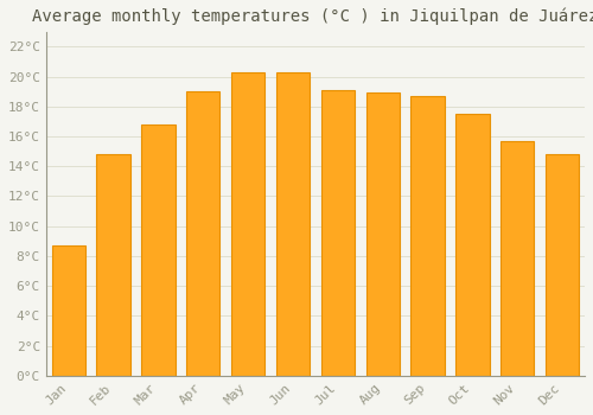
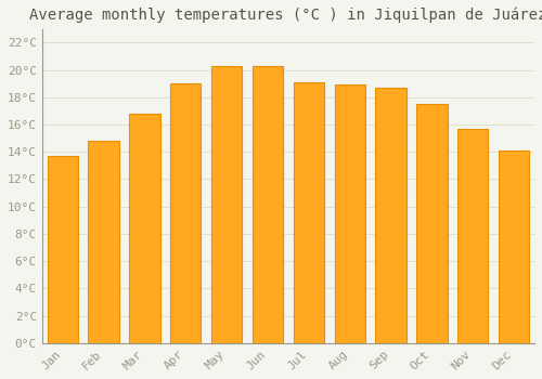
Jan: 8.7°C -> 13.7°C
Dec: 14.8°C -> 14.1°C
